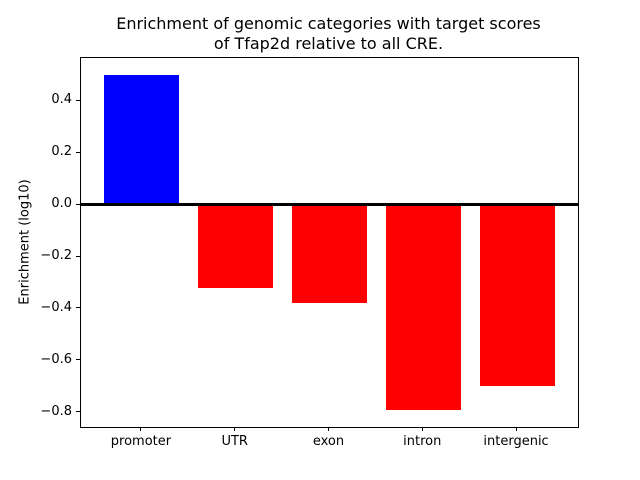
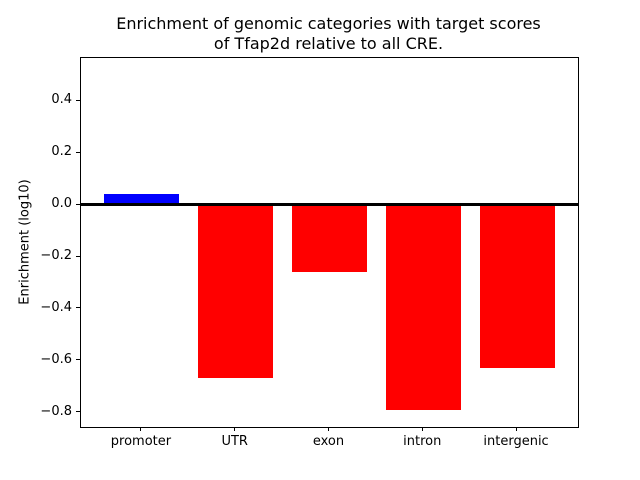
promoter: 0.50 -> 0.04
UTR: -0.32 -> -0.67
exon: -0.38 -> -0.26
intergenic: -0.70 -> -0.63
